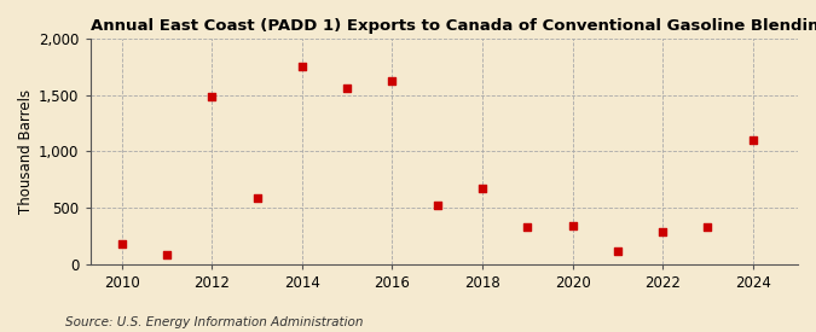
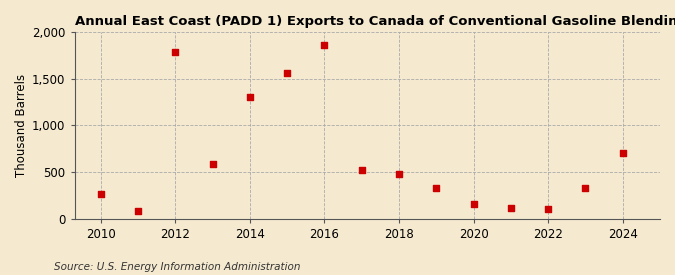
2010: 180 -> 260
2012: 1,490 -> 1,780
2014: 1,750 -> 1,300
2016: 1,620 -> 1,860
2018: 670 -> 480
2020: 340 -> 160
2022: 290 -> 100
2024: 1,100 -> 700
